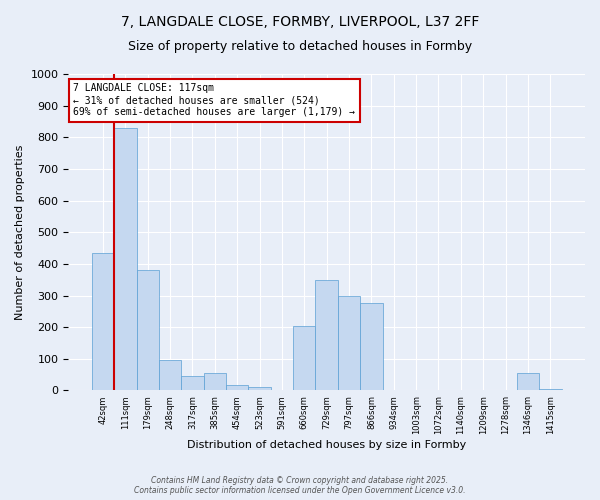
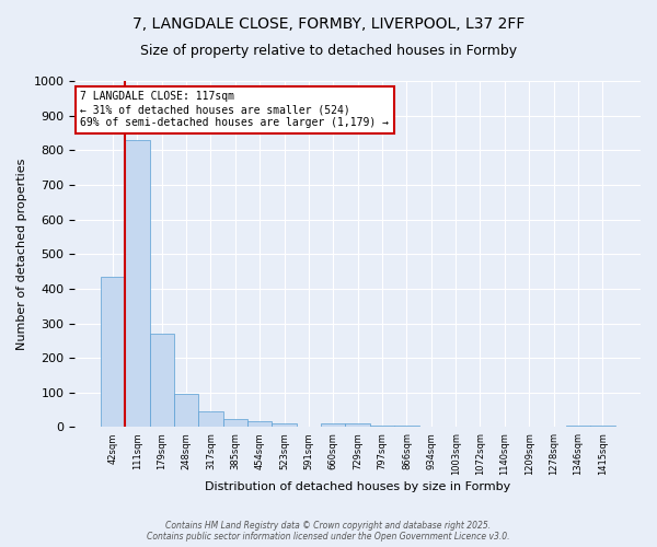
179sqm: 380 -> 270
385sqm: 55 -> 22
660sqm: 205 -> 10
729sqm: 350 -> 10
797sqm: 300 -> 5
866sqm: 275 -> 5
1346sqm: 55 -> 5
